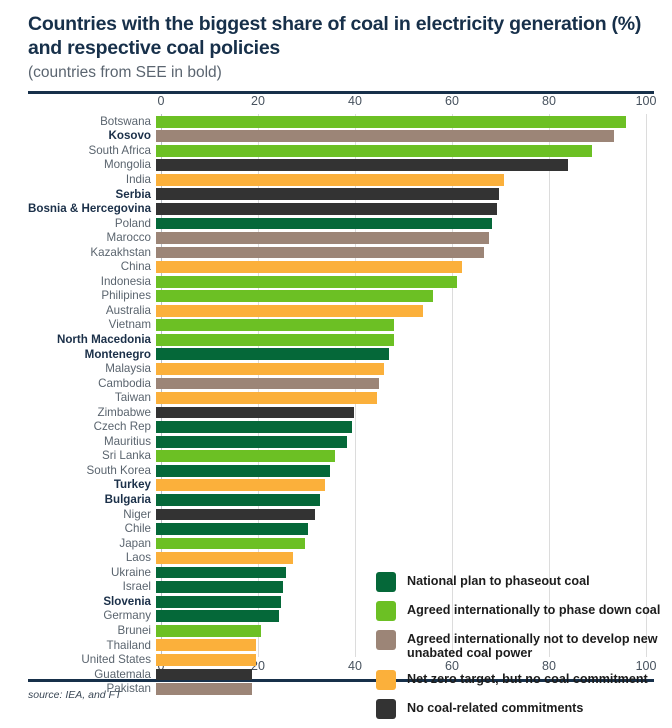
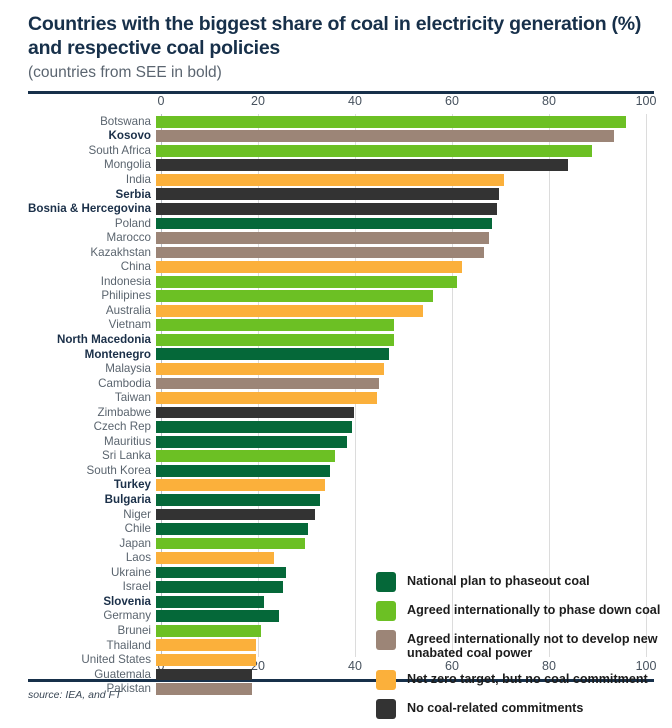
Laos: 28 -> 24
Slovenia: 26 -> 22
